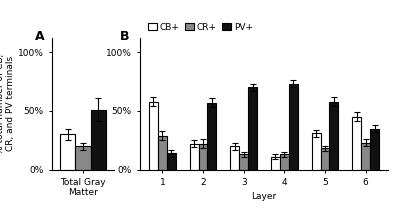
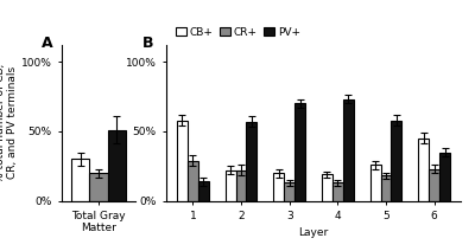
CB+/4: 11% -> 19%
CB+/5: 31% -> 26%
